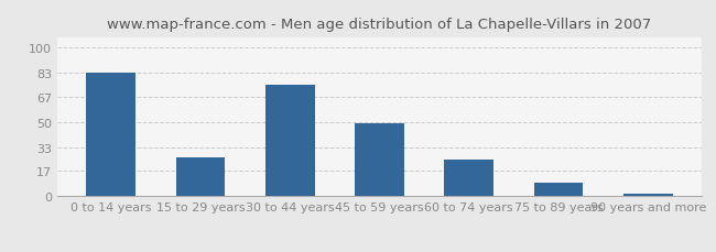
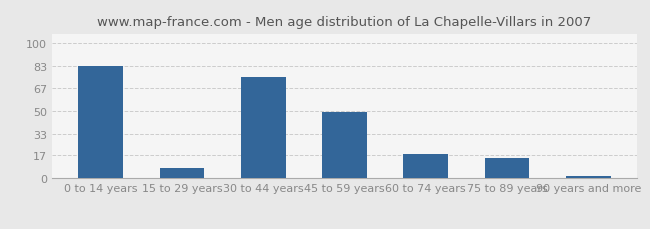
15 to 29 years: 26 -> 8
60 to 74 years: 25 -> 18
75 to 89 years: 9 -> 15
